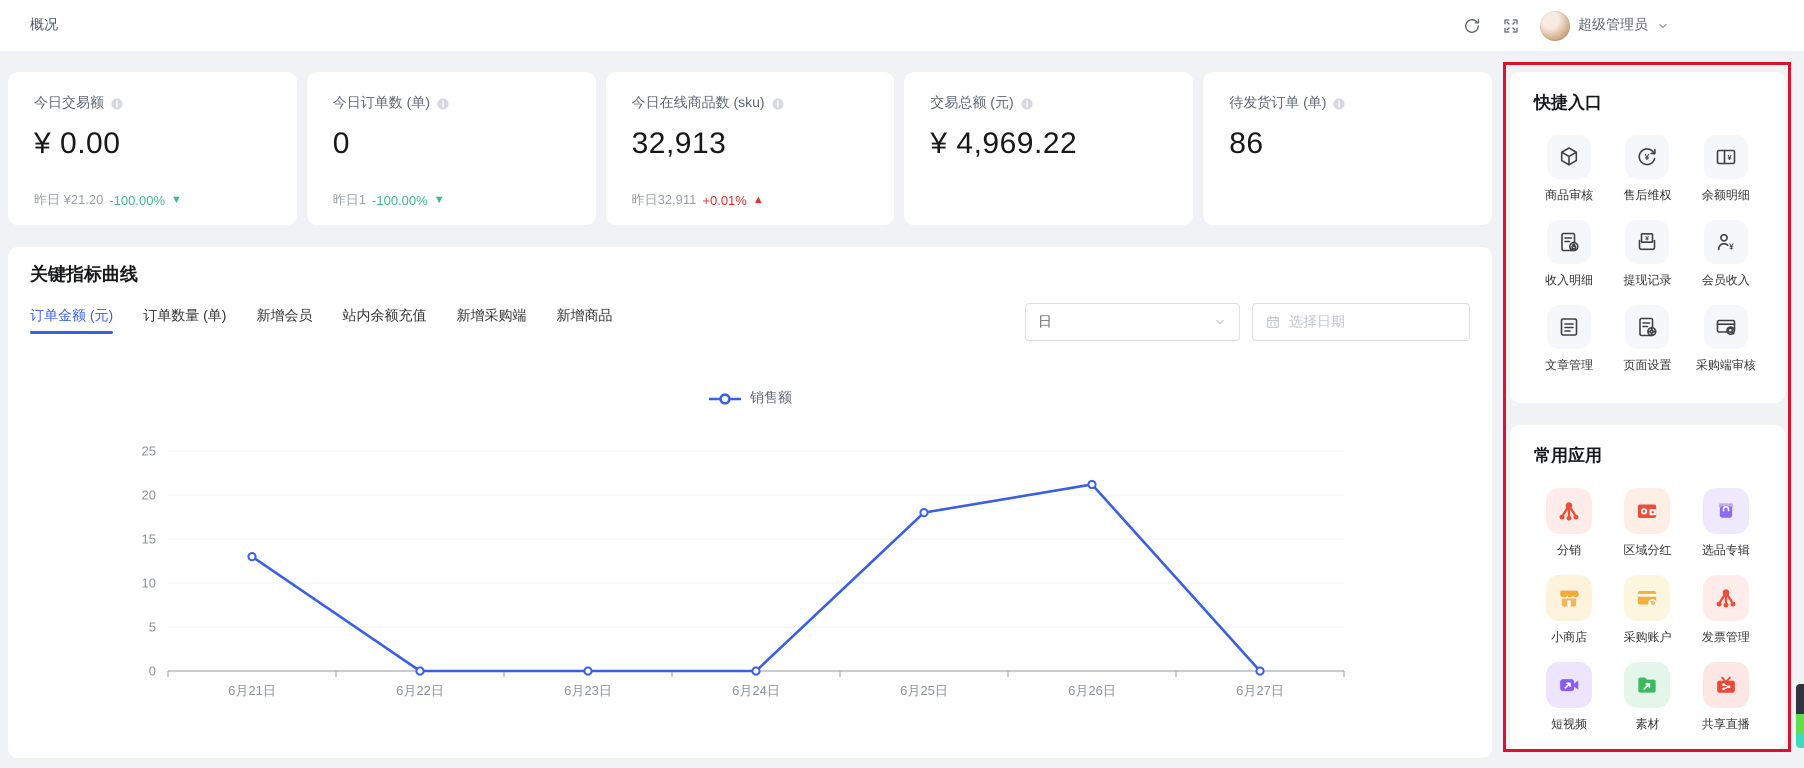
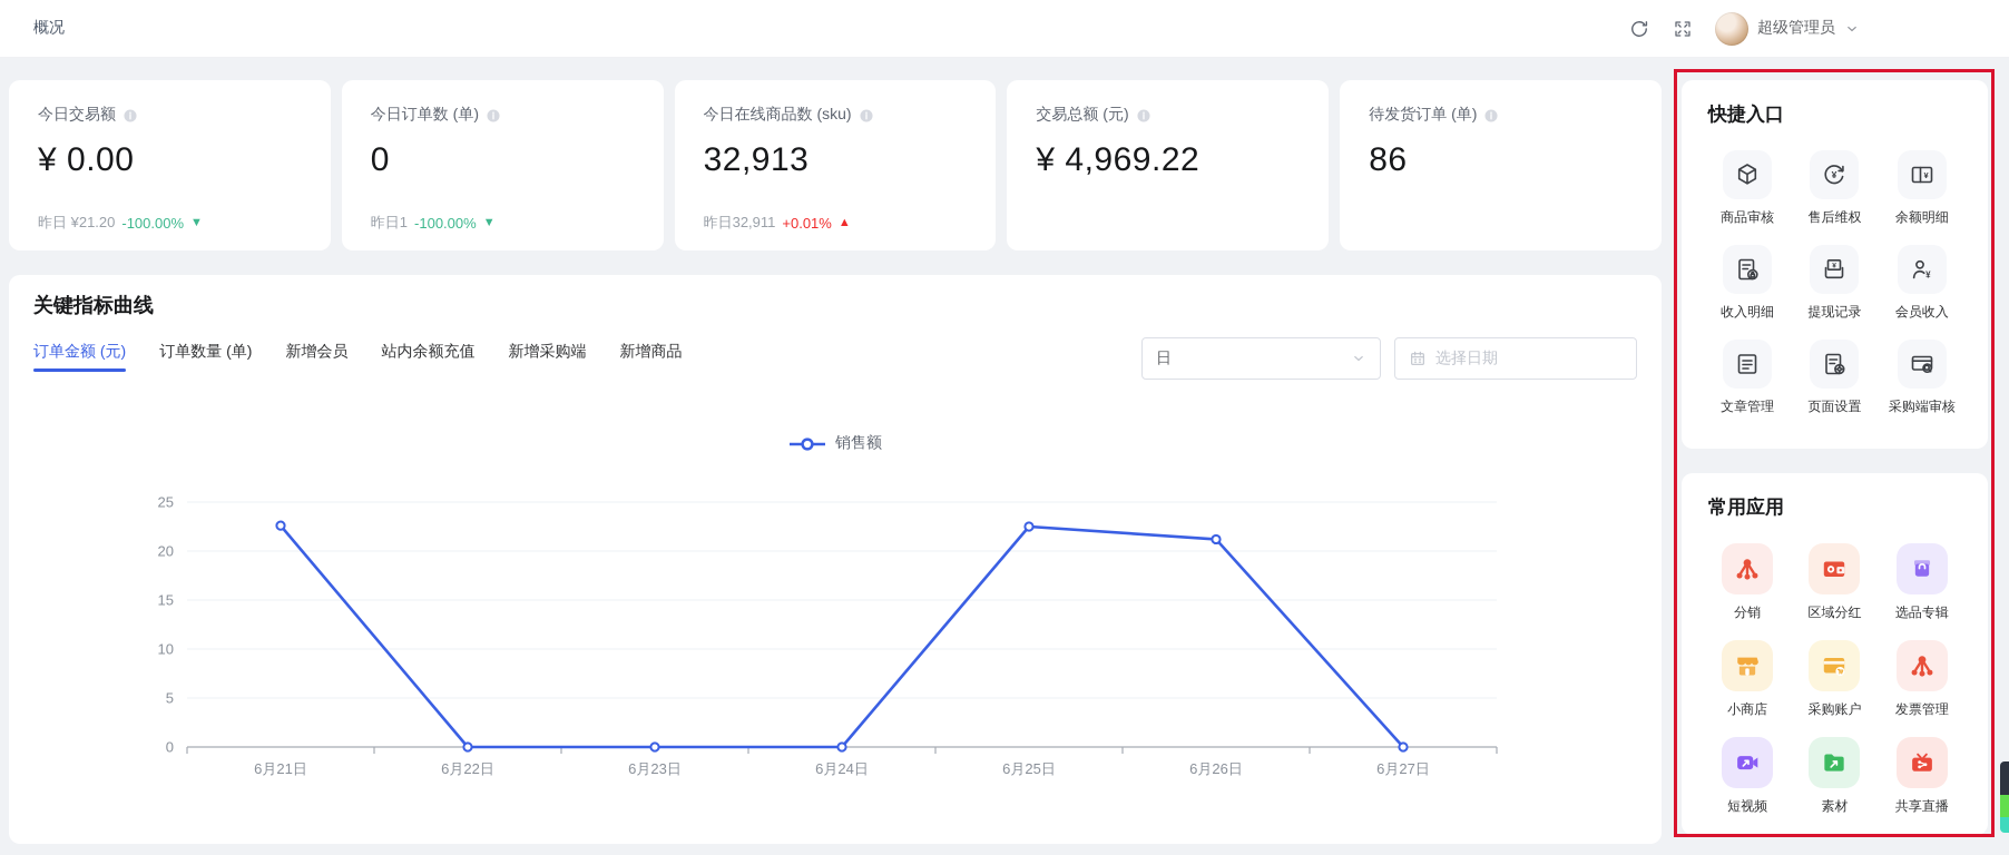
6月21日: 13 -> 23
6月25日: 18 -> 22
